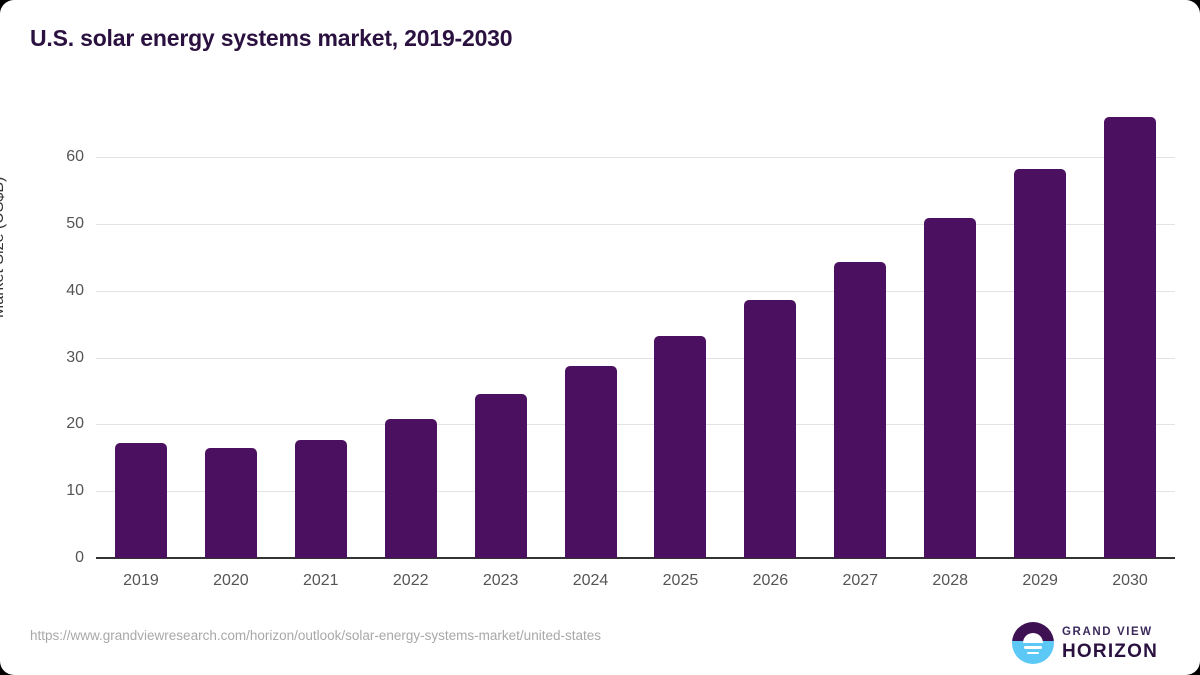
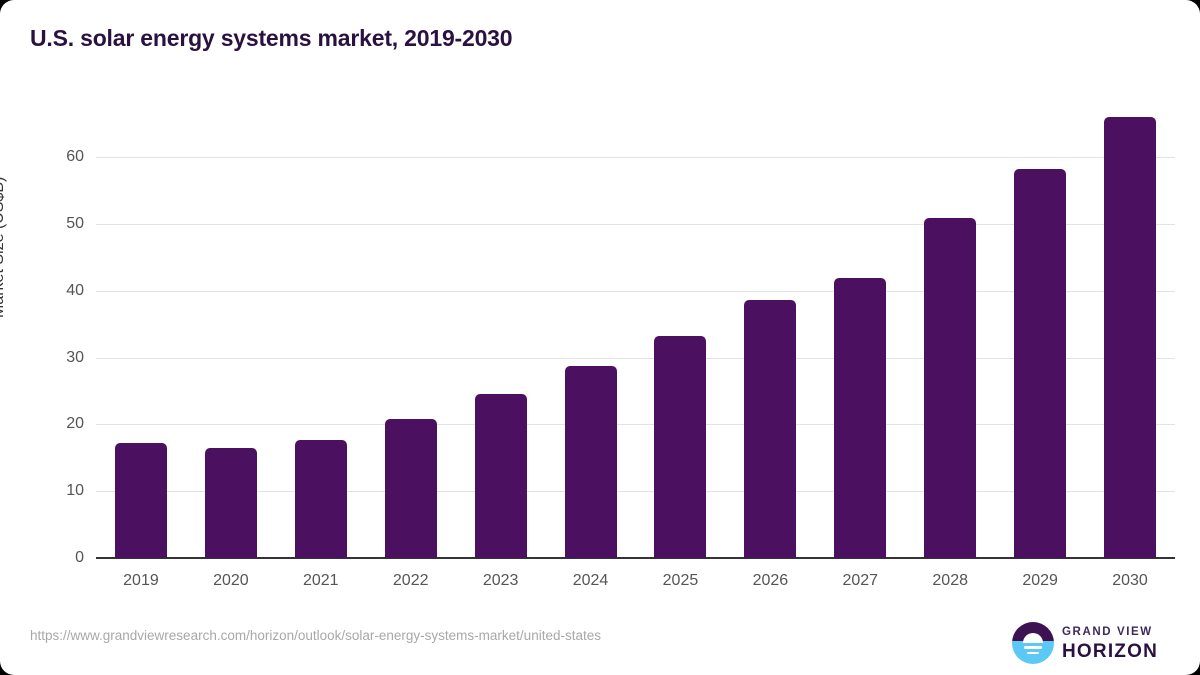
2027: 44 -> 42
